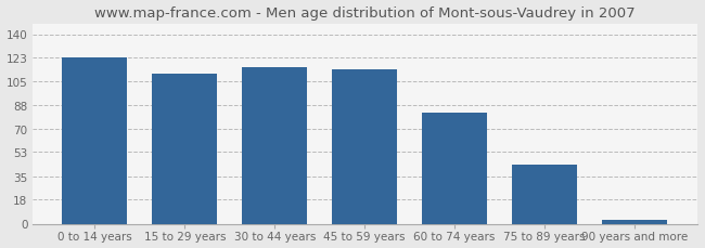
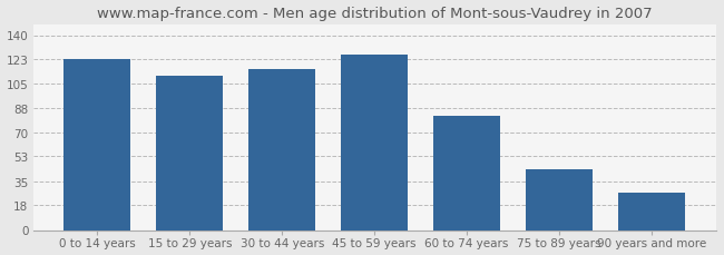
45 to 59 years: 114 -> 126
90 years and more: 3 -> 27
